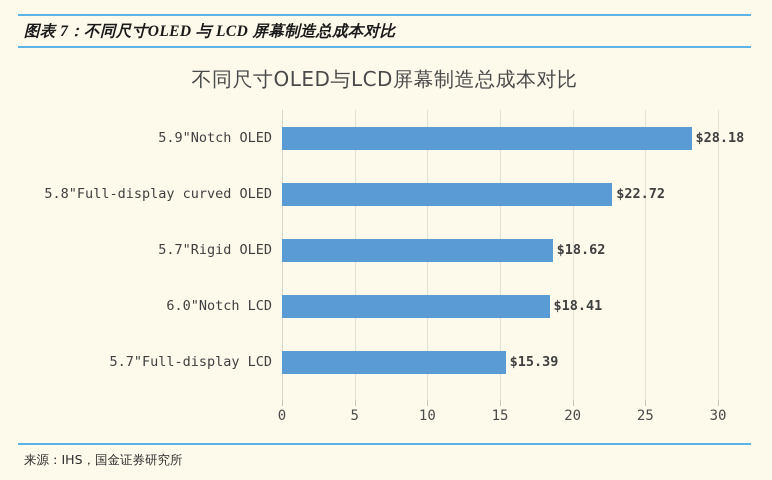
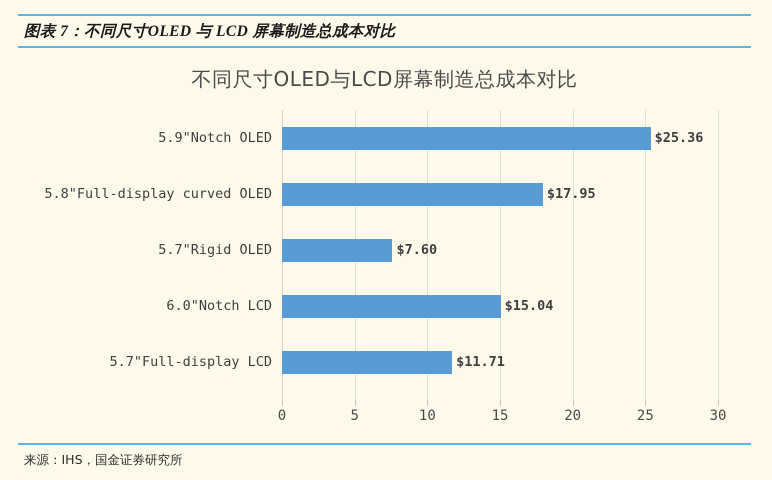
5.9"Notch OLED: $28.18 -> $25.36
5.8"Full-display curved OLED: $22.72 -> $17.95
5.7"Rigid OLED: $18.62 -> $7.60
6.0"Notch LCD: $18.41 -> $15.04
5.7"Full-display LCD: $15.39 -> $11.71
